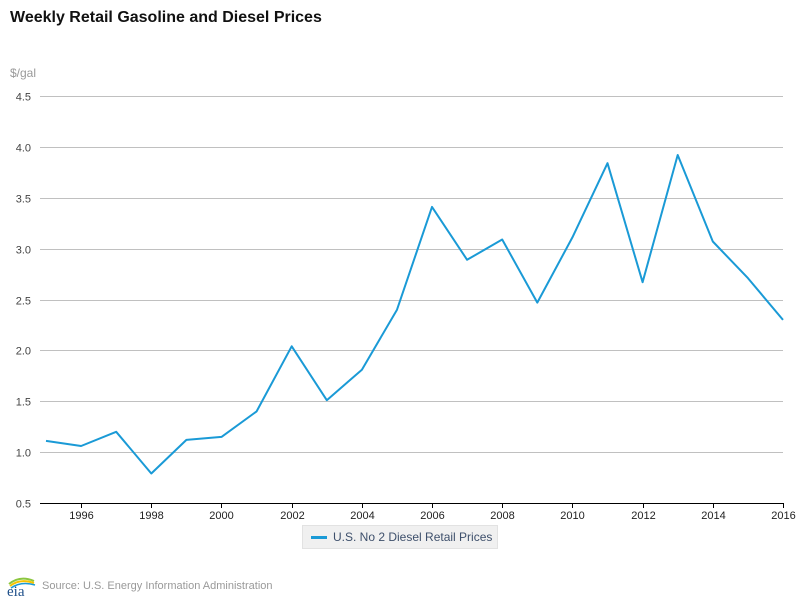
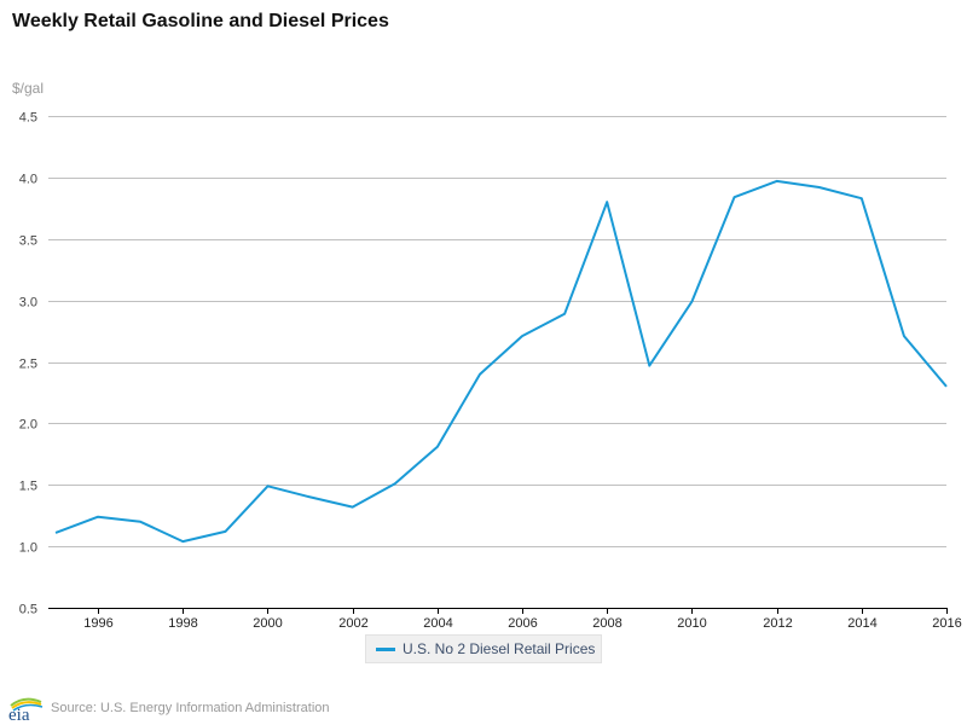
1996: 1.06 -> 1.24
1998: 0.79 -> 1.04
2000: 1.15 -> 1.49
2002: 2.04 -> 1.32
2006: 3.41 -> 2.71
2008: 3.09 -> 3.80
2010: 3.11 -> 2.99
2012: 2.67 -> 3.97
2014: 3.07 -> 3.83
